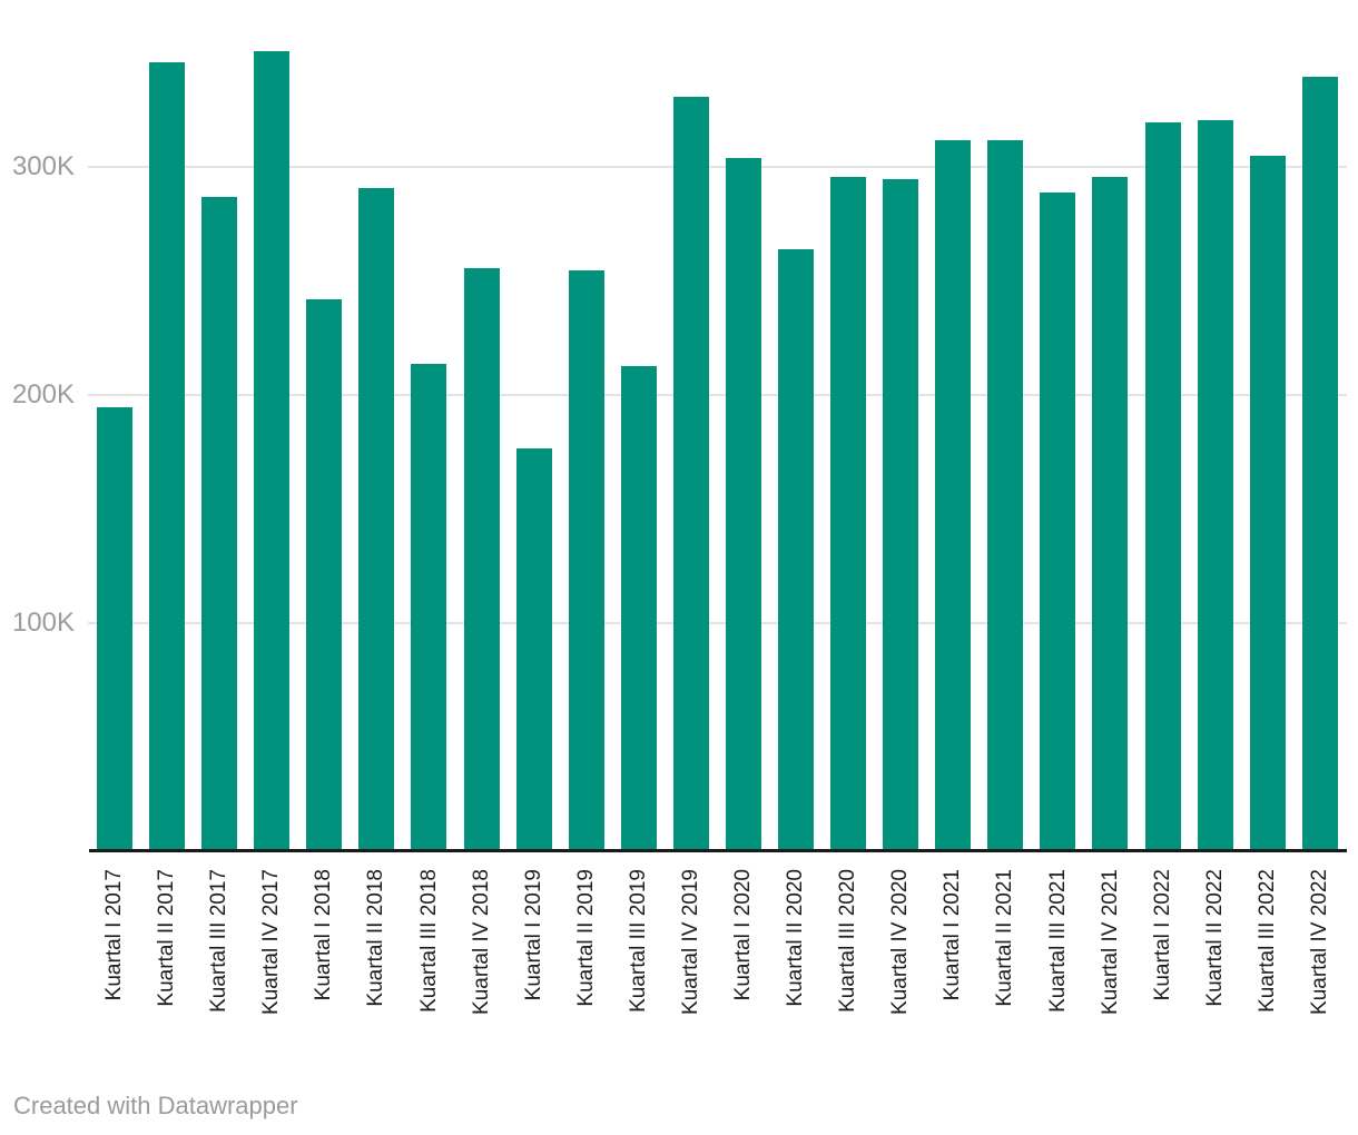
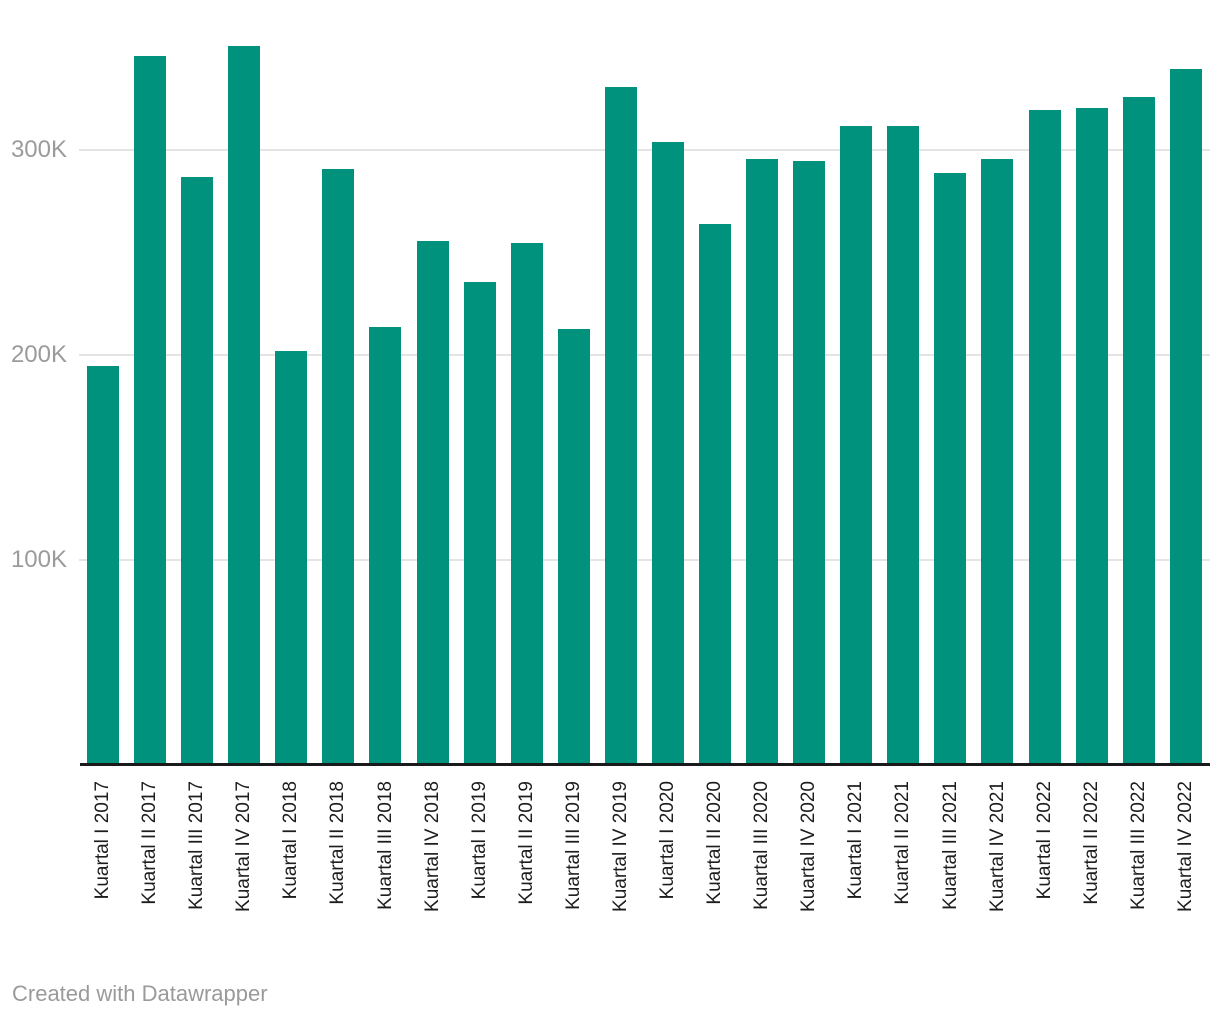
Kuartal I 2018: 241K -> 201K
Kuartal I 2019: 176K -> 235K
Kuartal III 2022: 304K -> 325K
